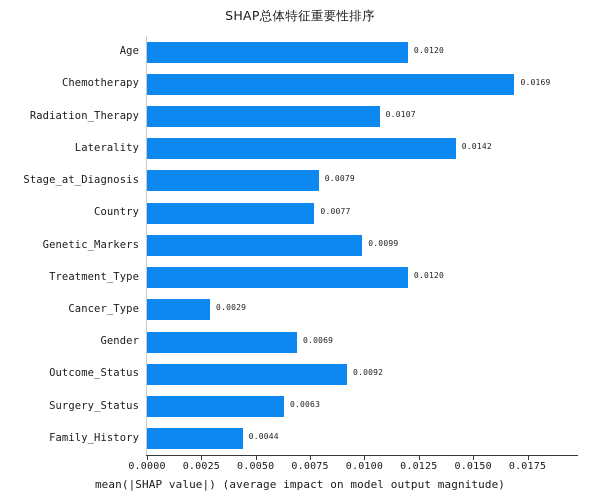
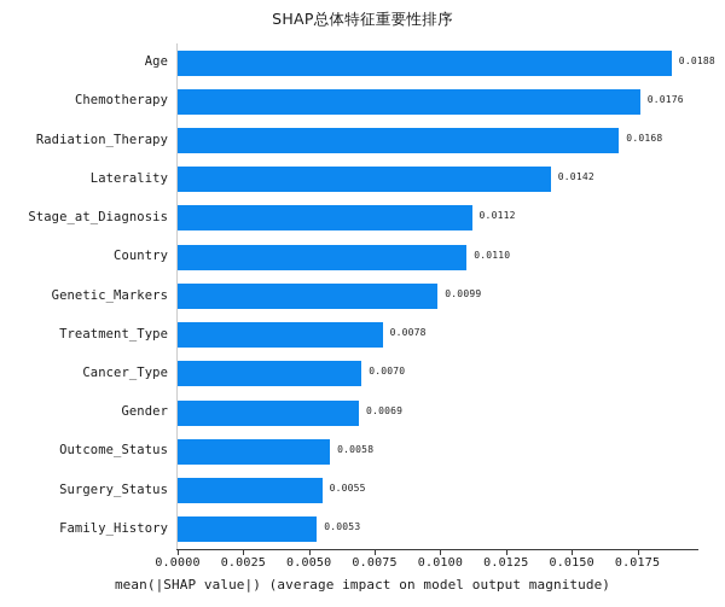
Age: 0.0120 -> 0.0188
Chemotherapy: 0.0169 -> 0.0176
Radiation_Therapy: 0.0107 -> 0.0168
Stage_at_Diagnosis: 0.0079 -> 0.0112
Country: 0.0077 -> 0.0110
Treatment_Type: 0.0120 -> 0.0078
Cancer_Type: 0.0029 -> 0.0070
Outcome_Status: 0.0092 -> 0.0058
Surgery_Status: 0.0063 -> 0.0055
Family_History: 0.0044 -> 0.0053
